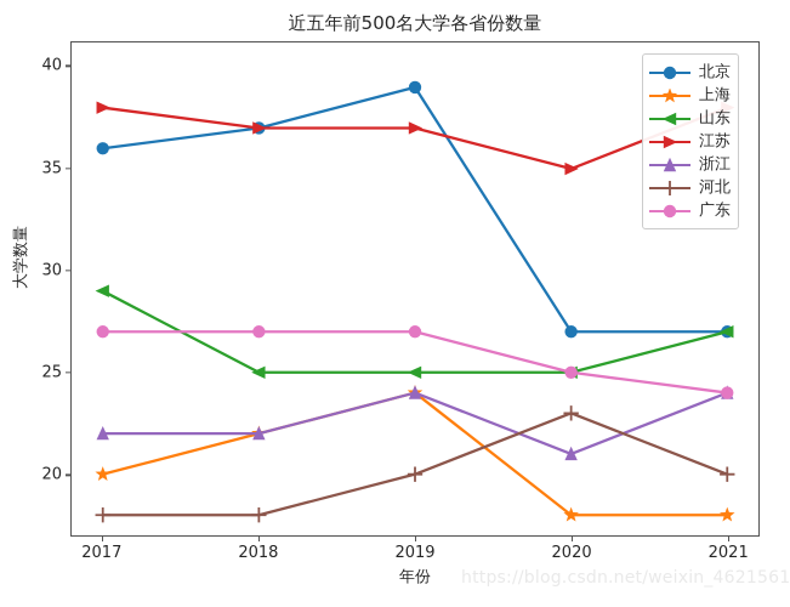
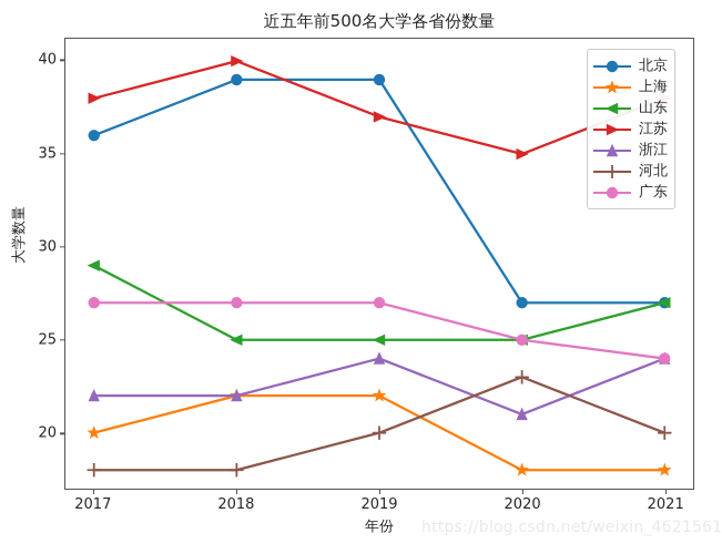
北京/2018: 37 -> 39
江苏/2018: 37 -> 40
上海/2019: 24 -> 22
